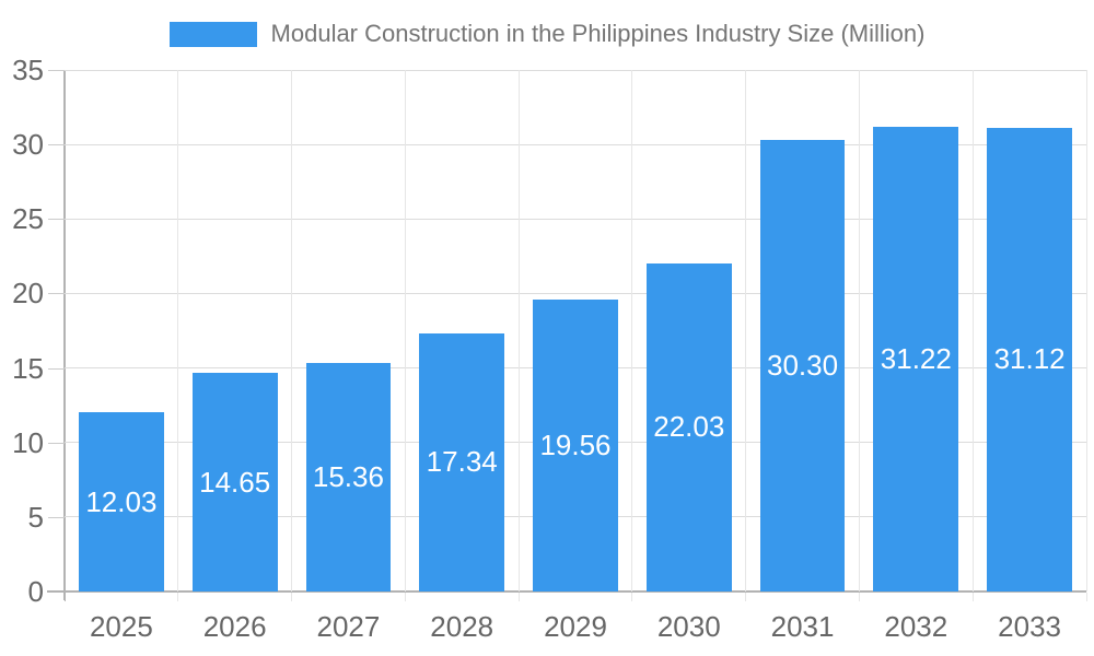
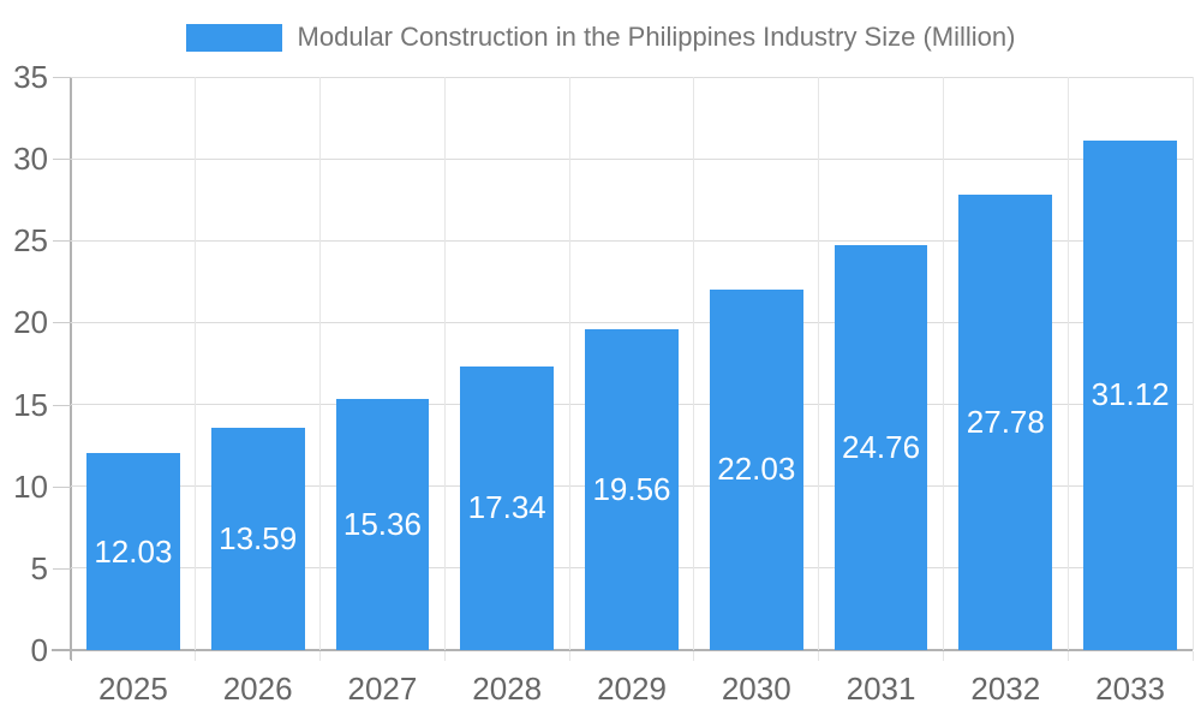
2026: 14.65 -> 13.59
2031: 30.30 -> 24.76
2032: 31.22 -> 27.78
